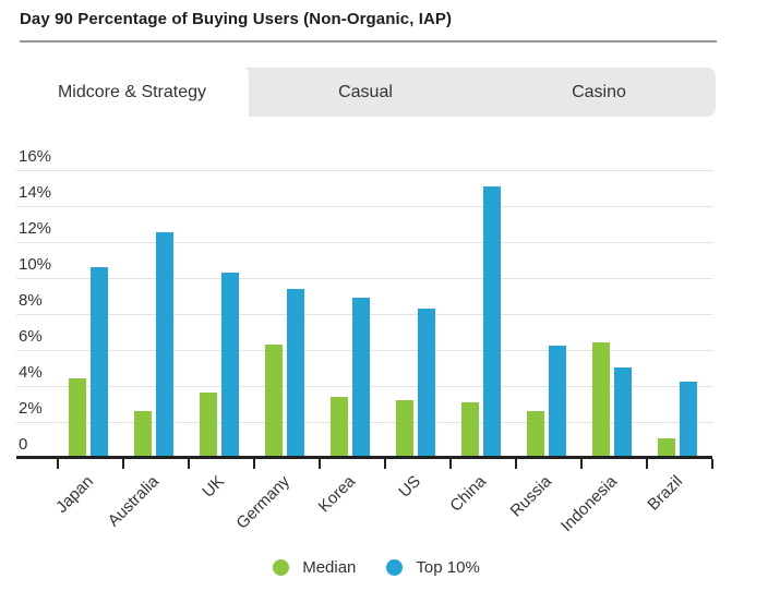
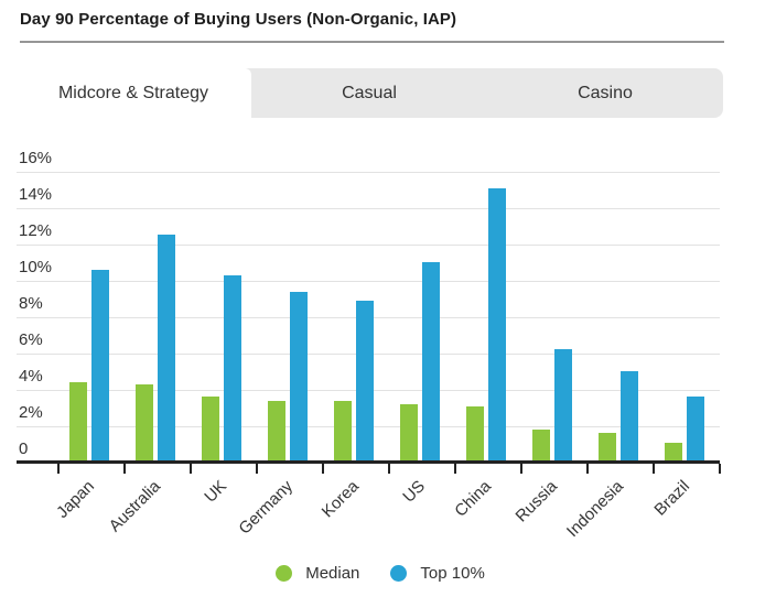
Median/Australia: 2.5% -> 4.2%
Median/Germany: 6.2% -> 3.3%
Top 10%/US: 8.2% -> 10.9%
Median/Russia: 2.5% -> 1.7%
Median/Indonesia: 6.3% -> 1.5%
Top 10%/Brazil: 4.1% -> 3.5%
